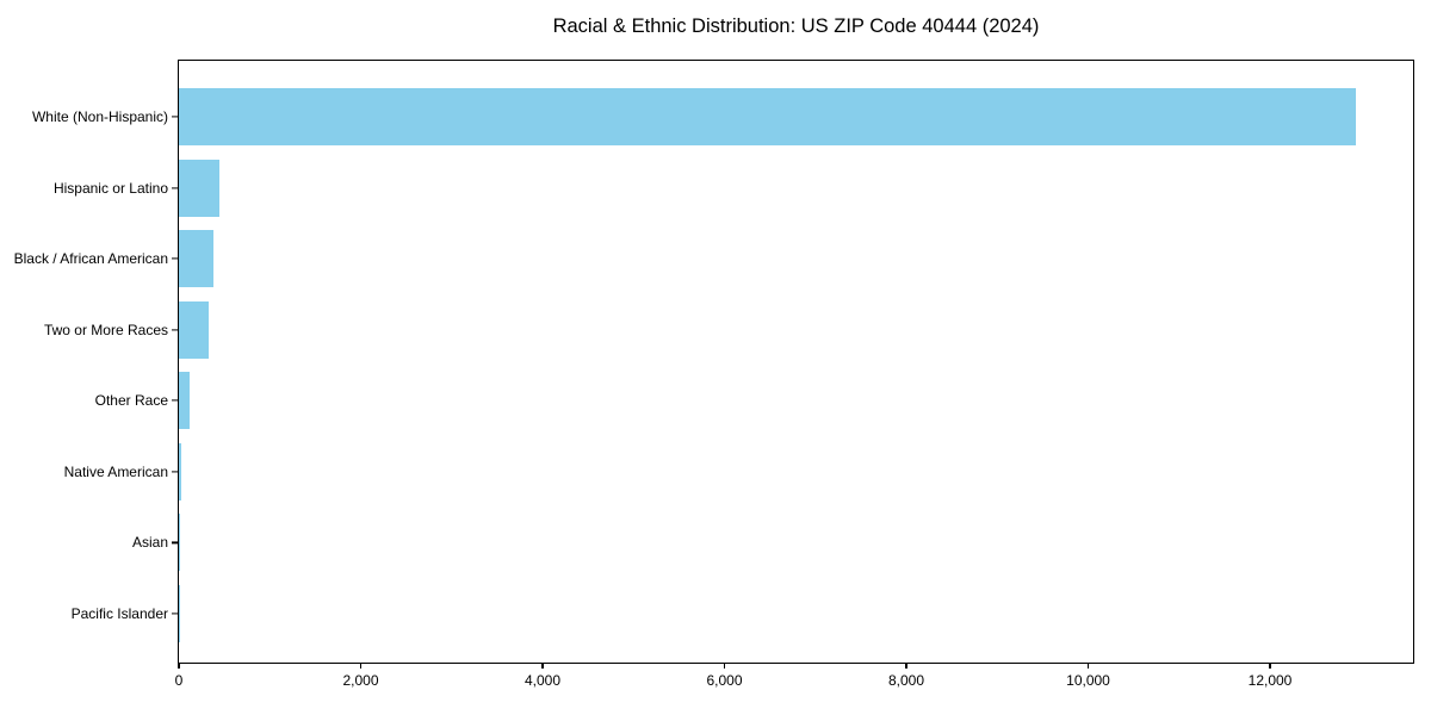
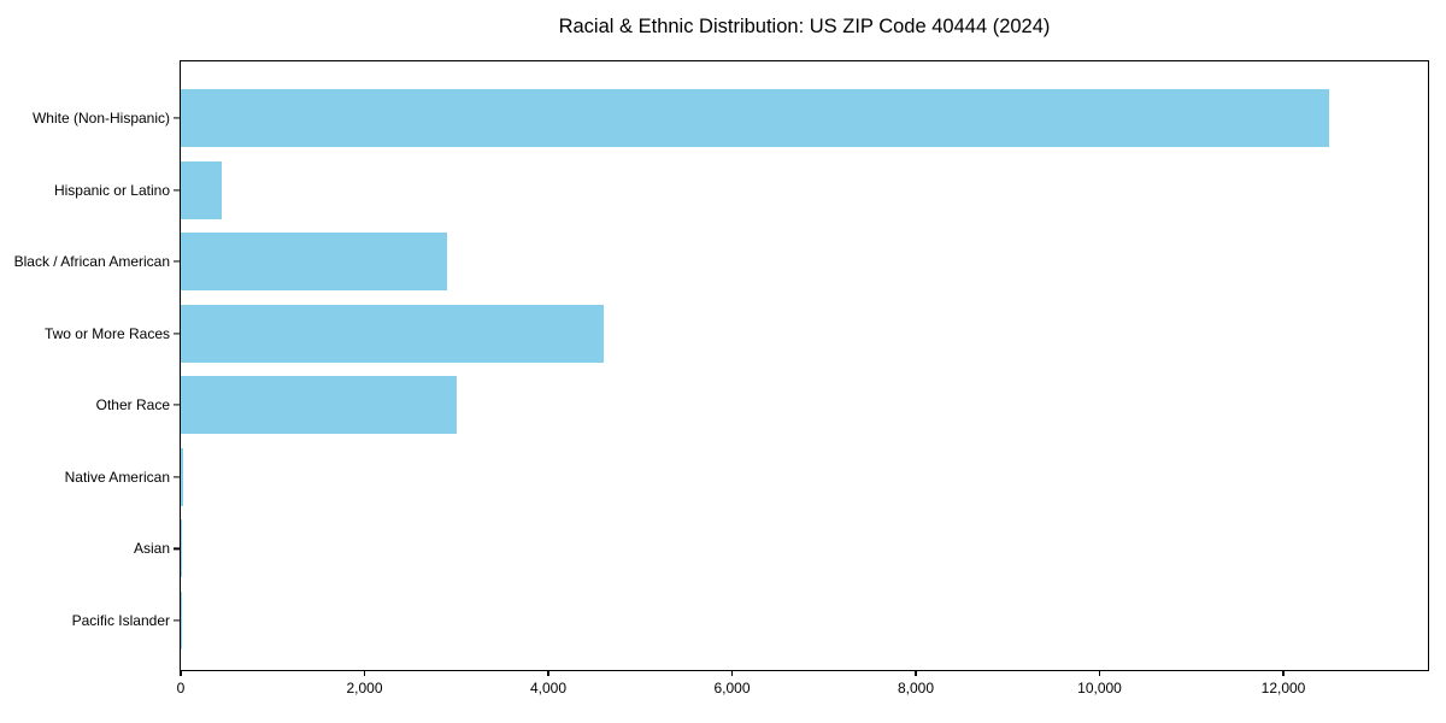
White (Non-Hispanic): 13000 -> 12500
Black / African American: 400 -> 2900
Two or More Races: 300 -> 4600
Other Race: 100 -> 3000
